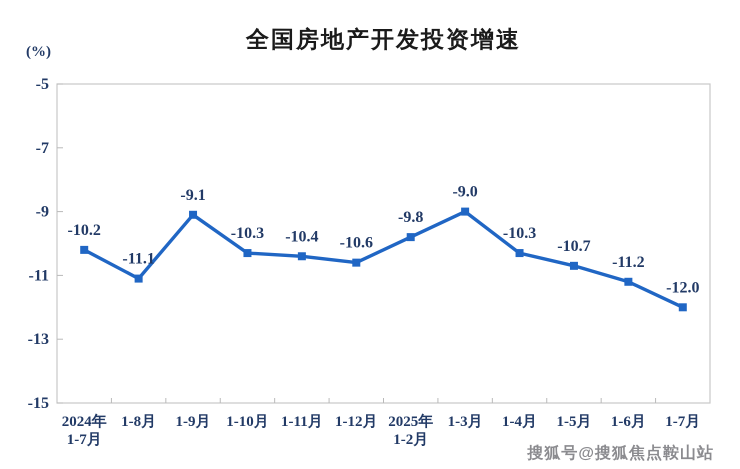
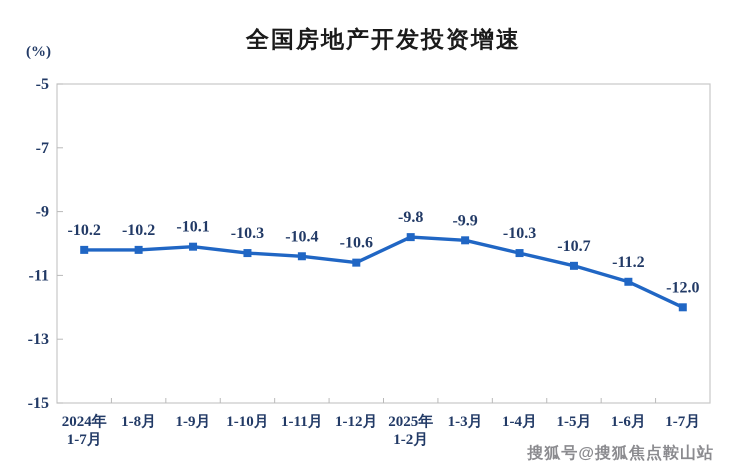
1-8月: -11.1 -> -10.2
1-9月: -9.1 -> -10.1
1-3月: -9.0 -> -9.9
